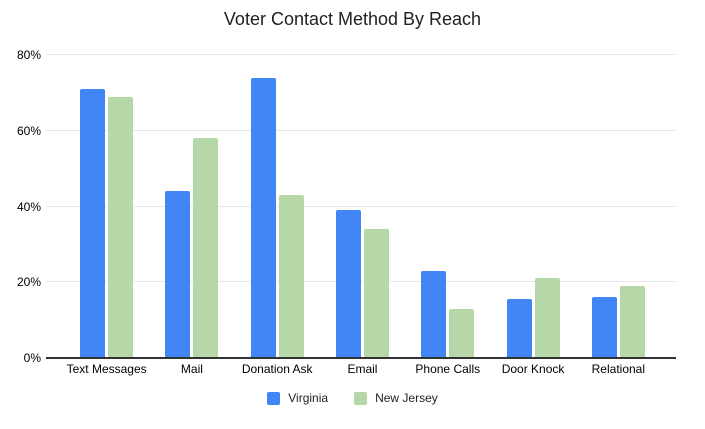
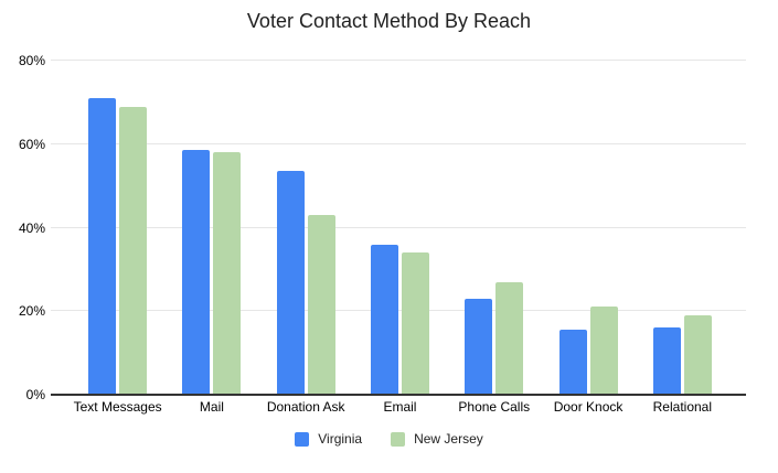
Virginia/Mail: 44% -> 58%
Virginia/Donation Ask: 74% -> 54%
Virginia/Email: 39% -> 36%
New Jersey/Phone Calls: 13% -> 27%
